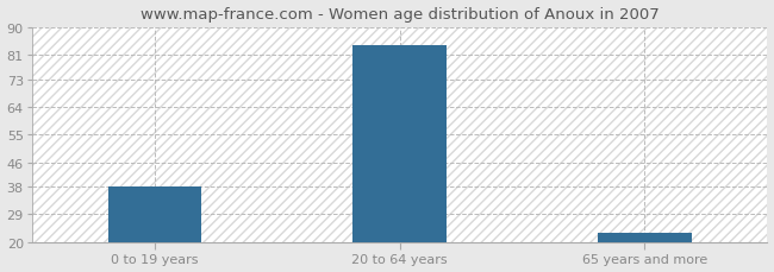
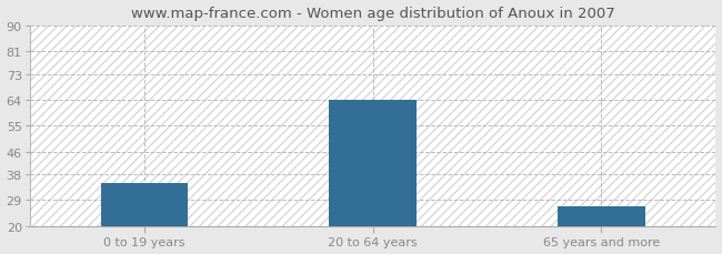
0 to 19 years: 38 -> 35
20 to 64 years: 84 -> 64
65 years and more: 23 -> 27
